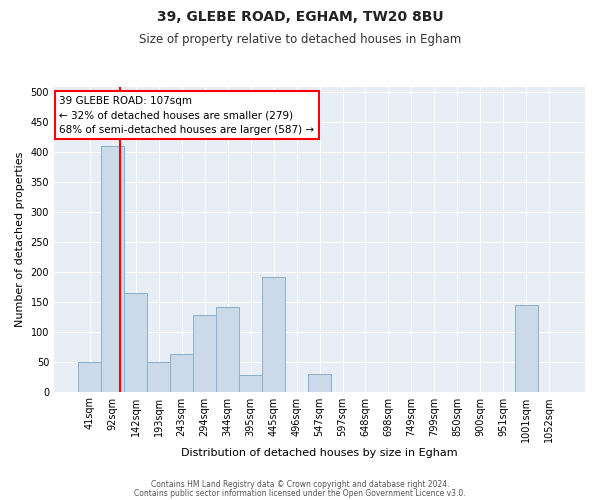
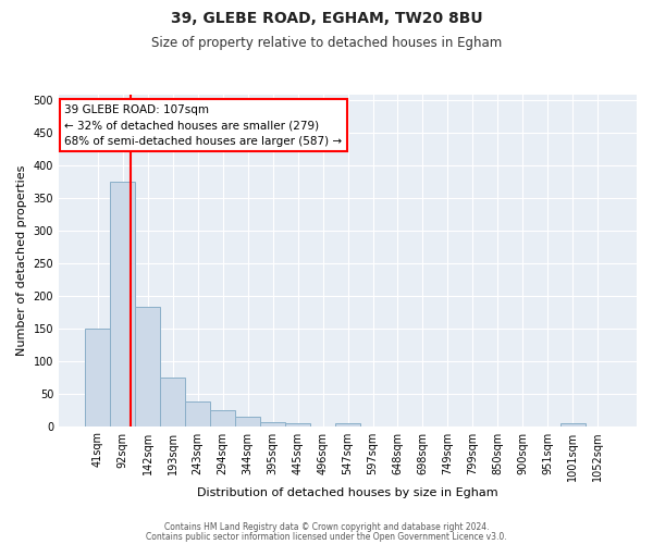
41sqm: 50 -> 150
92sqm: 410 -> 375
142sqm: 164 -> 183
193sqm: 50 -> 75
243sqm: 62 -> 37
294sqm: 128 -> 25
344sqm: 142 -> 15
395sqm: 28 -> 6
445sqm: 192 -> 4
547sqm: 30 -> 4
1001sqm: 144 -> 5
